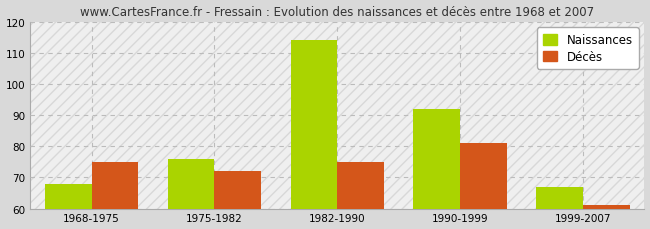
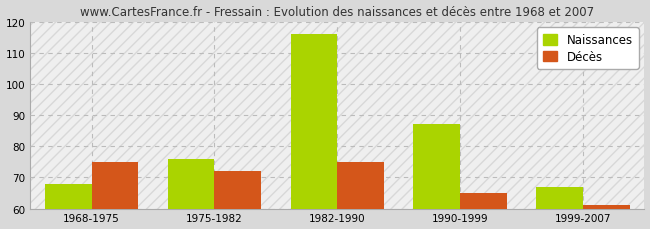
Naissances/1982-1990: 114 -> 116
Naissances/1990-1999: 92 -> 87
Décès/1990-1999: 81 -> 65
